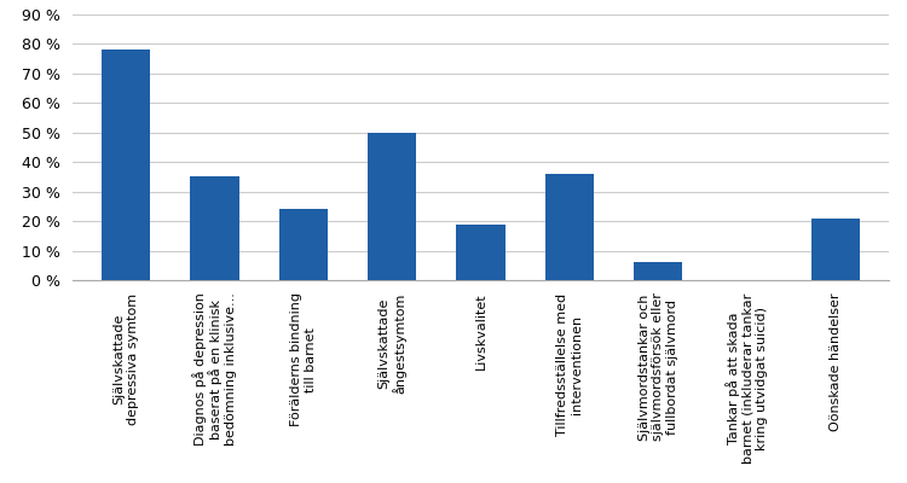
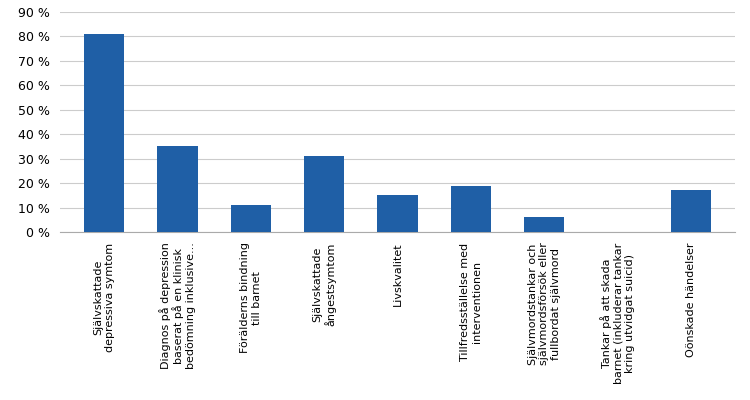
Självskattade depressiva symtom: 78 % -> 81 %
Förälderns bindning till barnet: 24 % -> 11 %
Självskattade ångestsymtom: 50 % -> 31 %
Livskvalitet: 19 % -> 15 %
Tillfredsställelse med interventionen: 36 % -> 19 %
Oönskade händelser: 21 % -> 17 %
